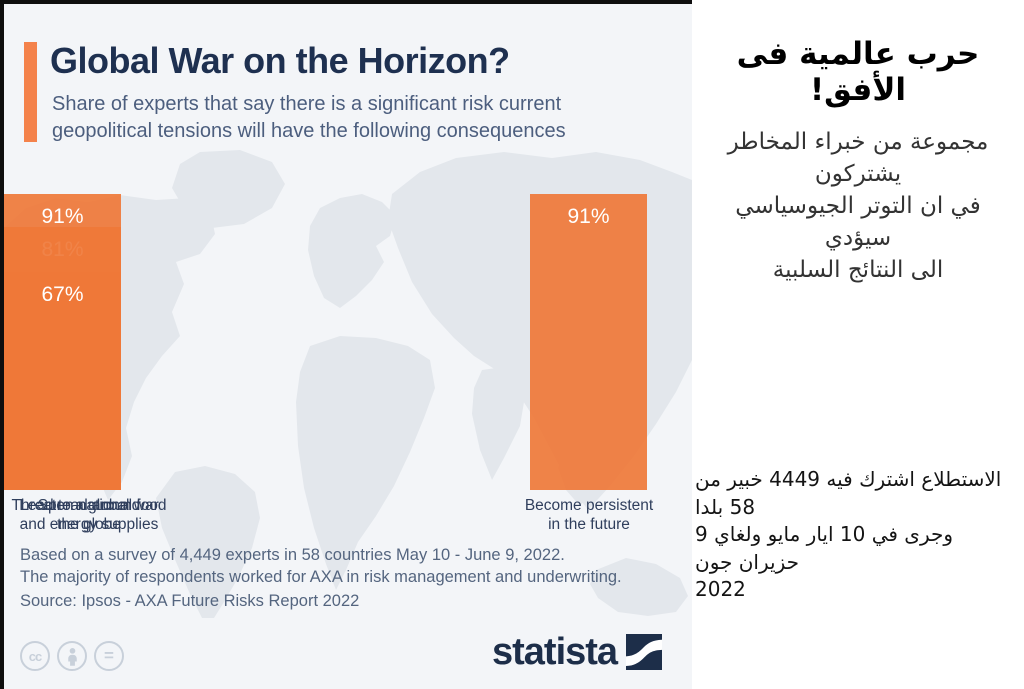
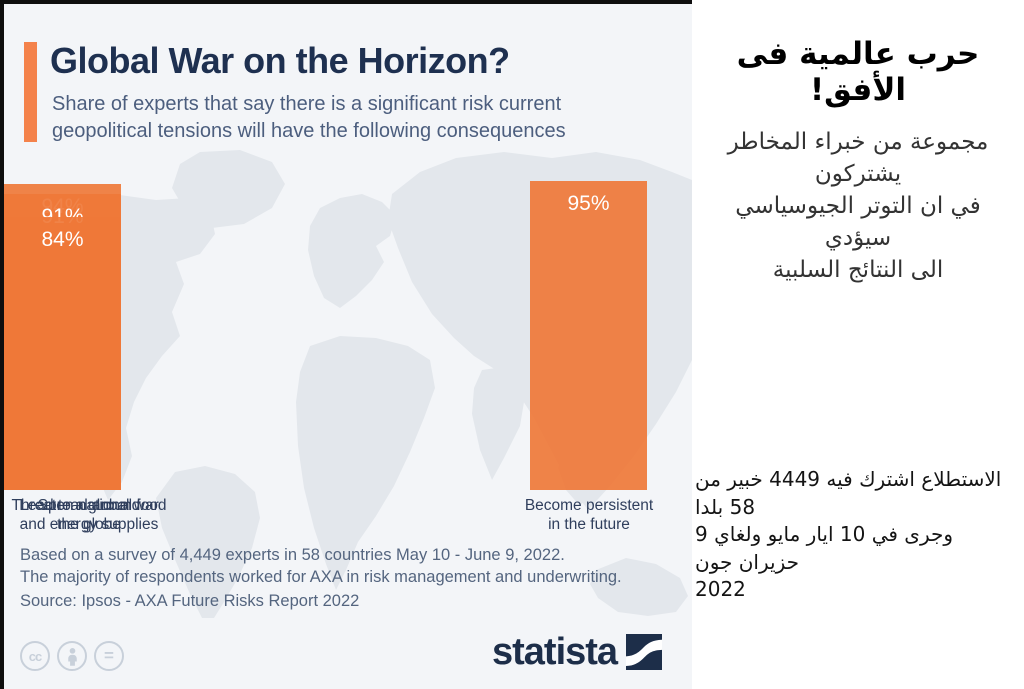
Become persistent in the future: 91% -> 95%
Spread around the globe: 81% -> 94%
Lead to a global war: 67% -> 84%
